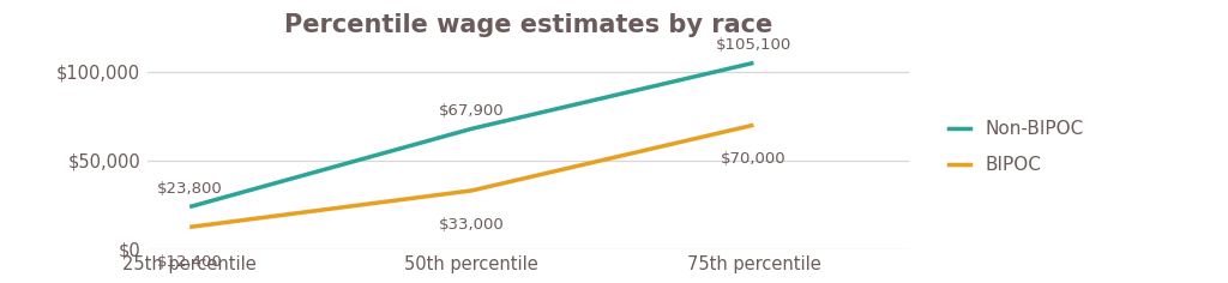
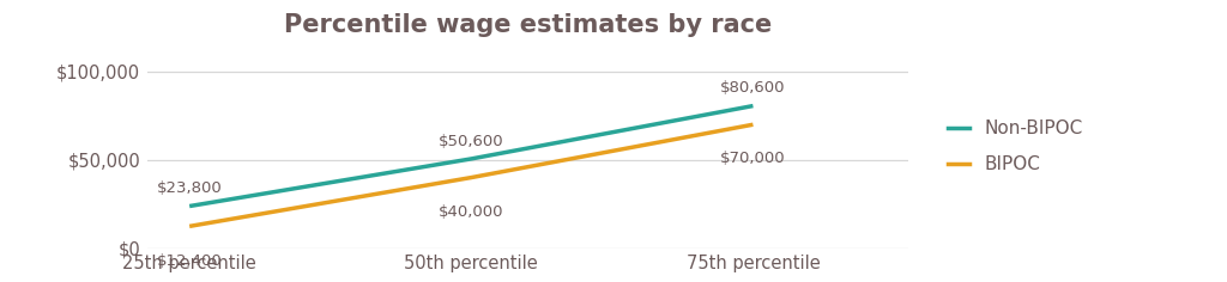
Non-BIPOC/50th percentile: $67,900 -> $50,600
BIPOC/50th percentile: $33,000 -> $40,000
Non-BIPOC/75th percentile: $105,100 -> $80,600
